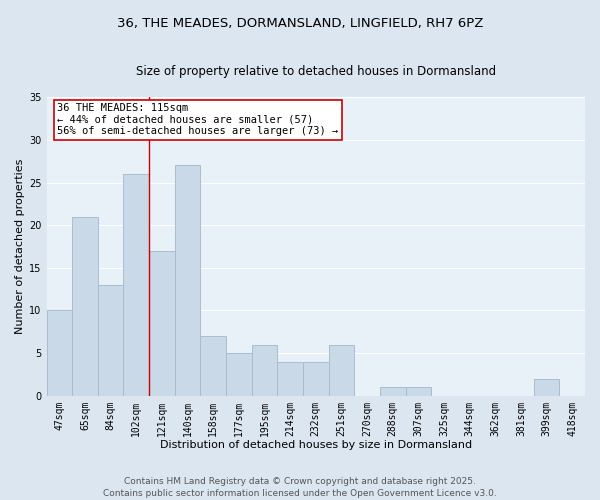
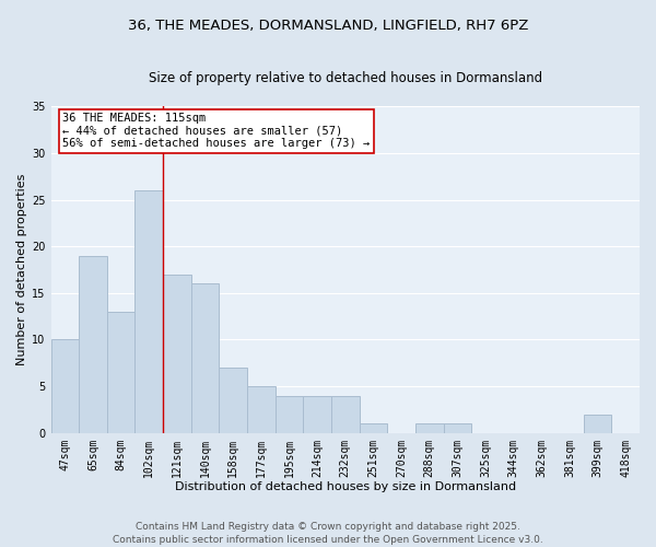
65sqm: 21 -> 19
140sqm: 27 -> 16
195sqm: 6 -> 4
251sqm: 6 -> 1
